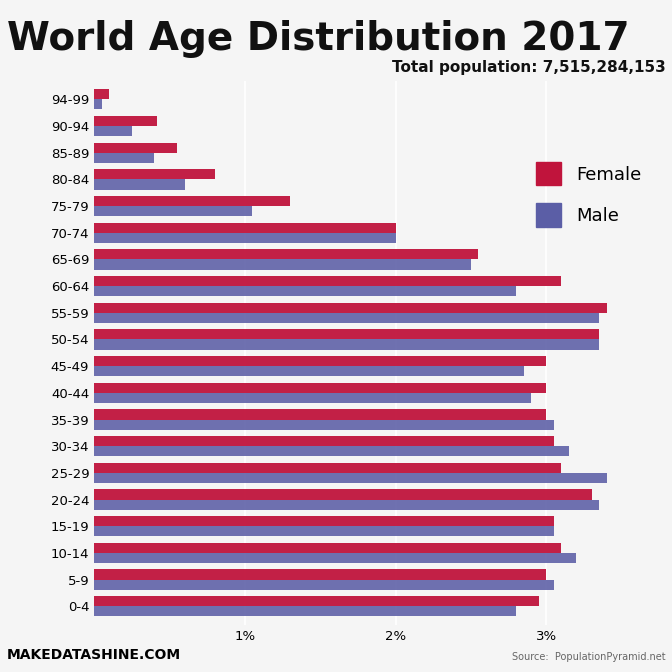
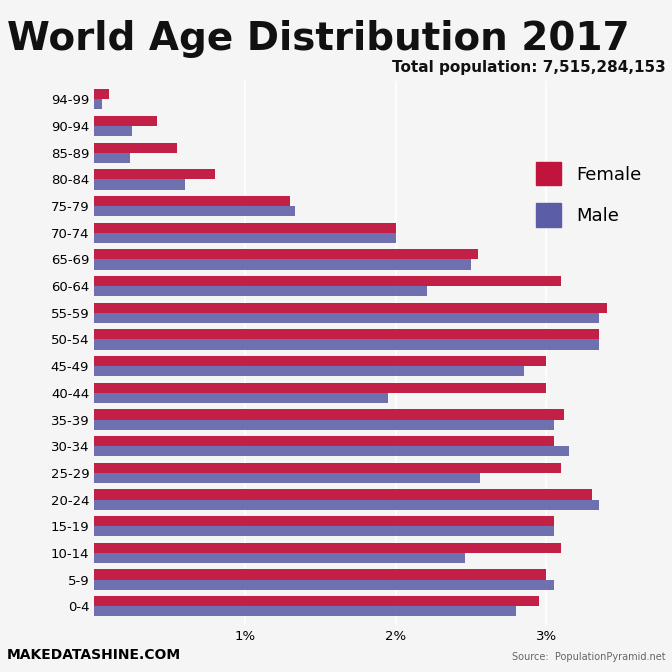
Male/85-89: 0.40% -> 0.24%
Male/75-79: 1.05% -> 1.33%
Male/60-64: 2.80% -> 2.21%
Male/40-44: 2.90% -> 1.95%
Female/35-39: 3.00% -> 3.12%
Male/25-29: 3.40% -> 2.56%
Male/10-14: 3.20% -> 2.46%
